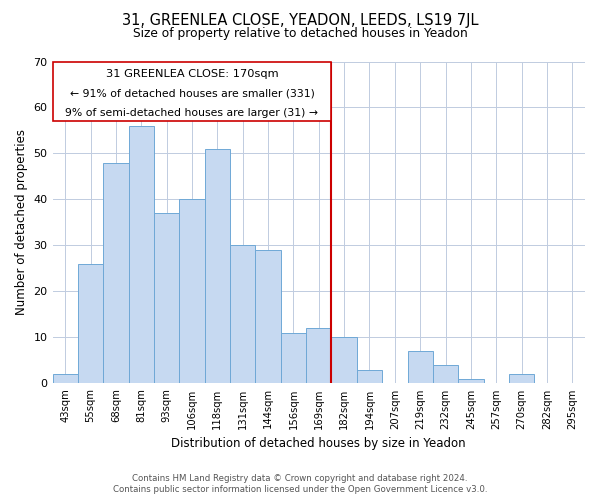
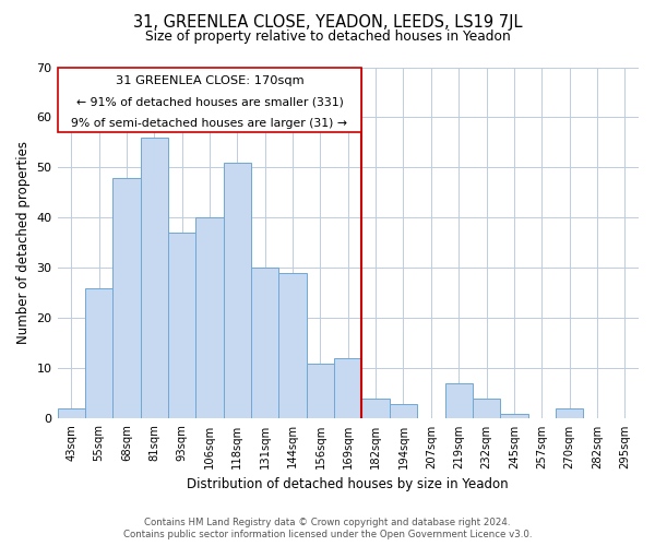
182sqm: 10 -> 4
